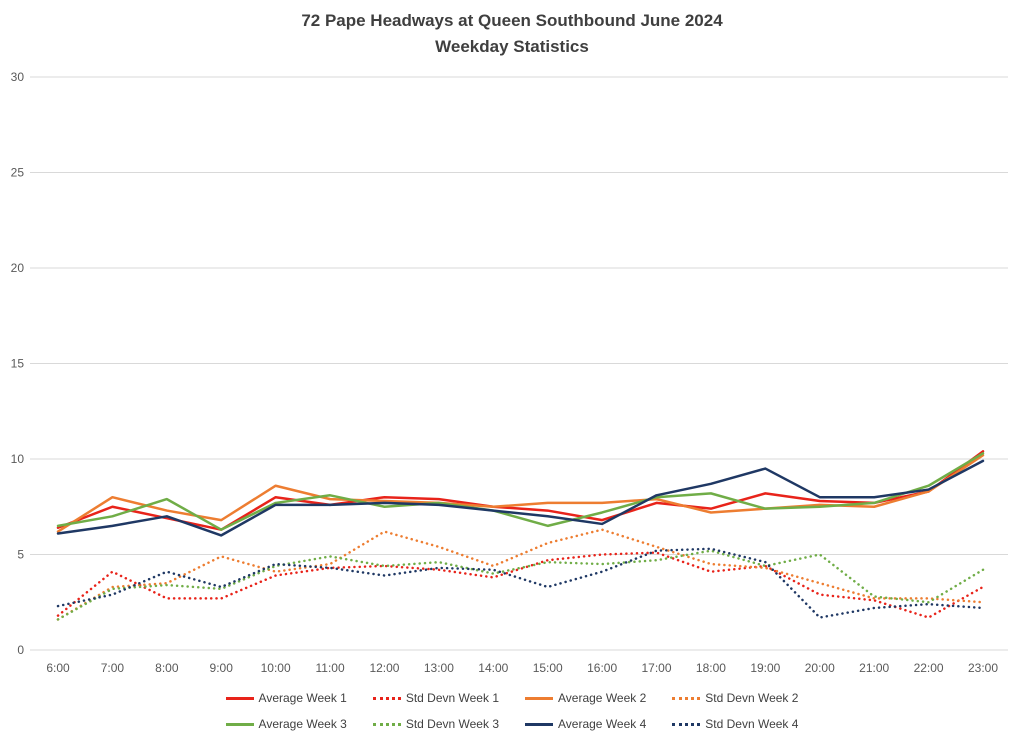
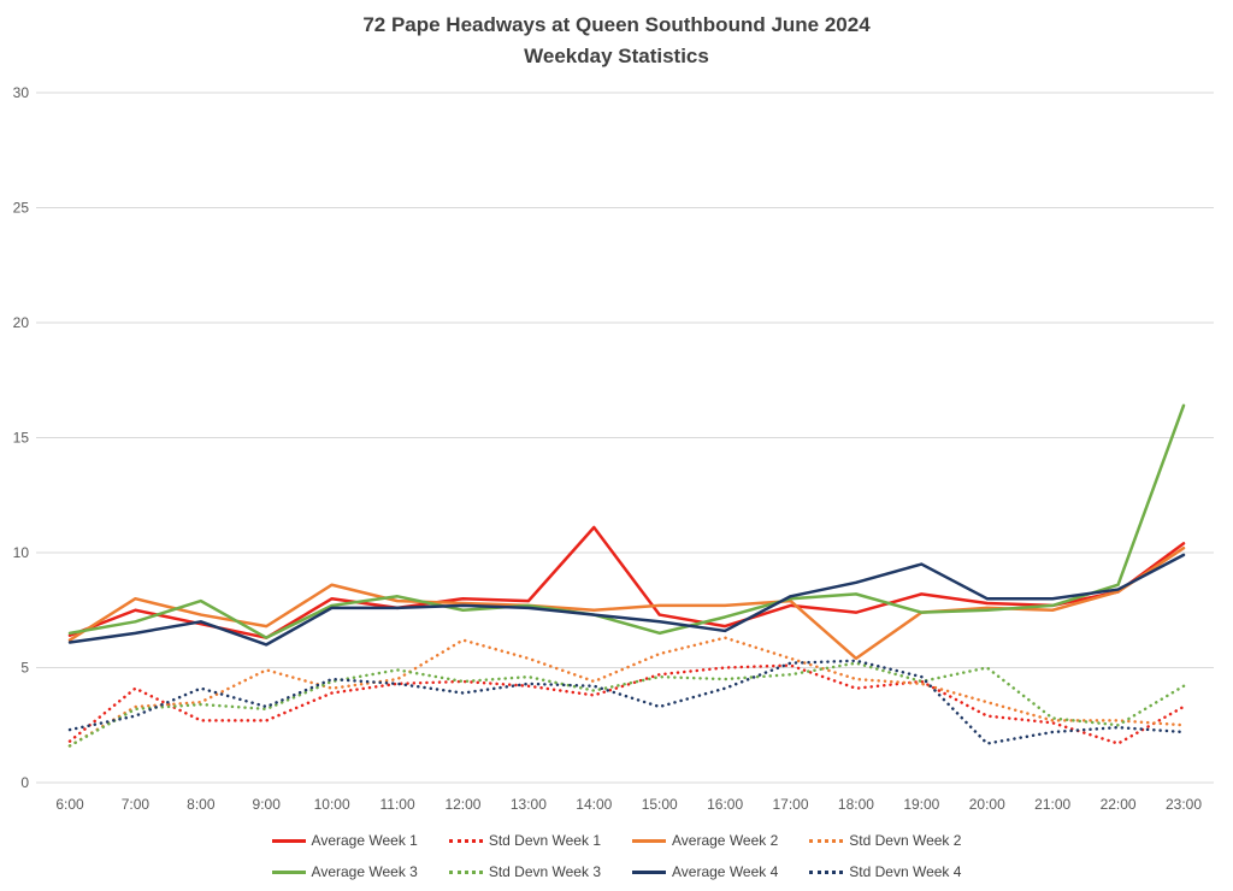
Average Week 1/14:00: 7.5 -> 11.1
Average Week 2/18:00: 7.2 -> 5.4
Average Week 3/23:00: 10.3 -> 16.4
